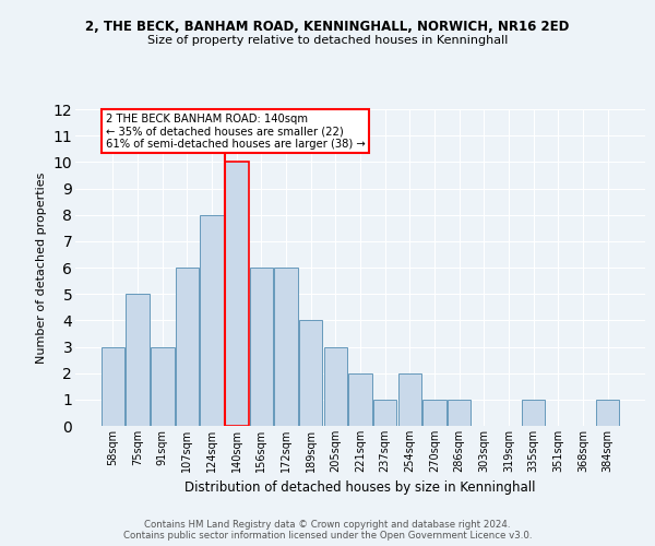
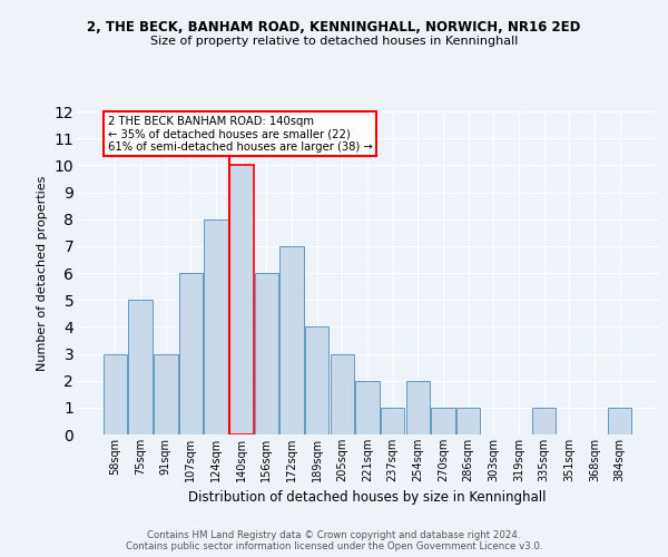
172sqm: 6 -> 7
